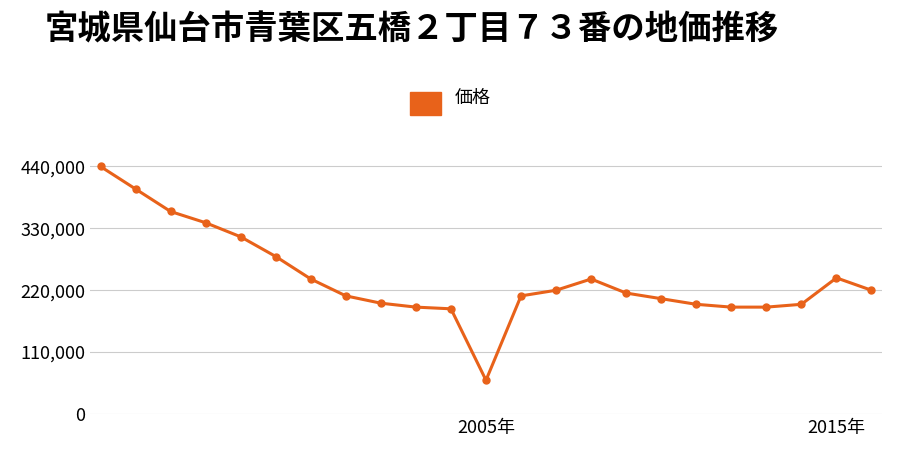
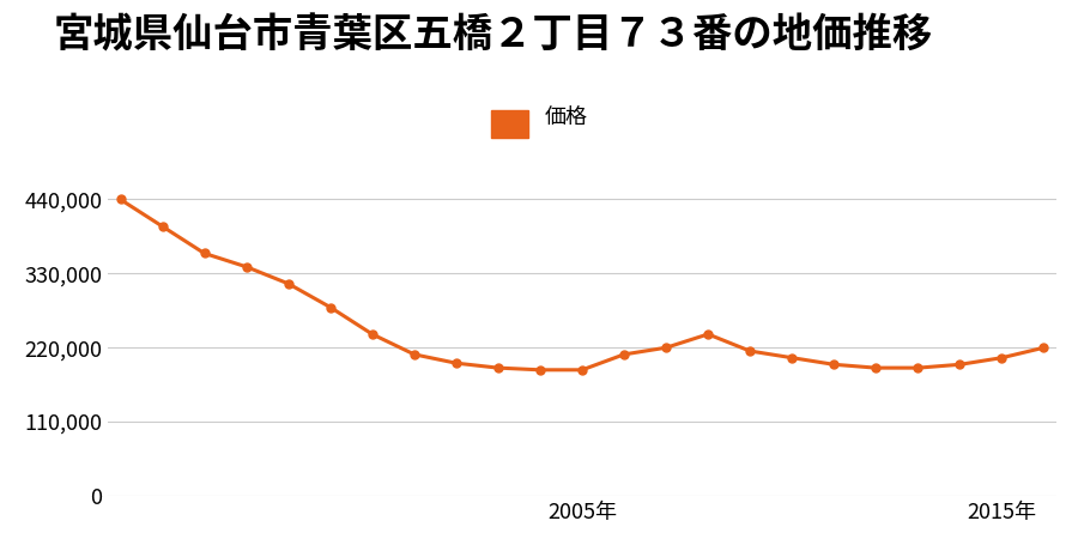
2005年: 60,000 -> 187,000
2015年: 242,000 -> 205,000
